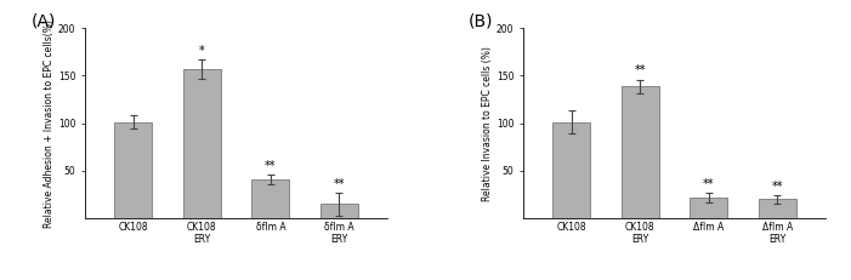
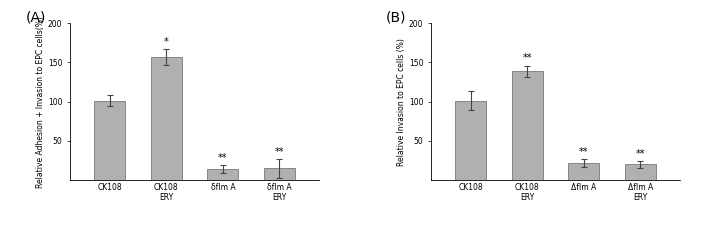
δflm A: 41 -> 14
